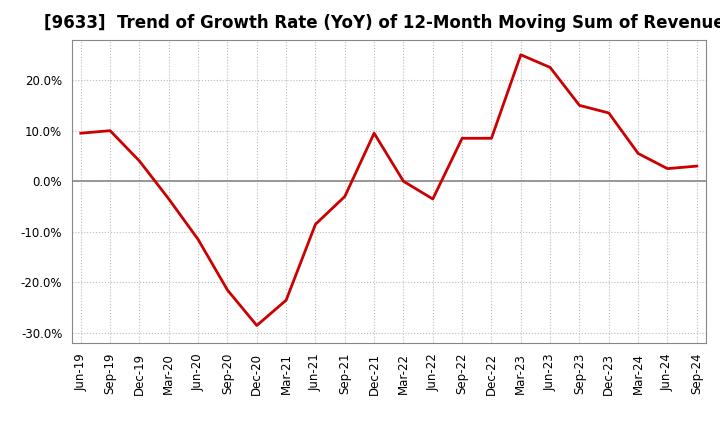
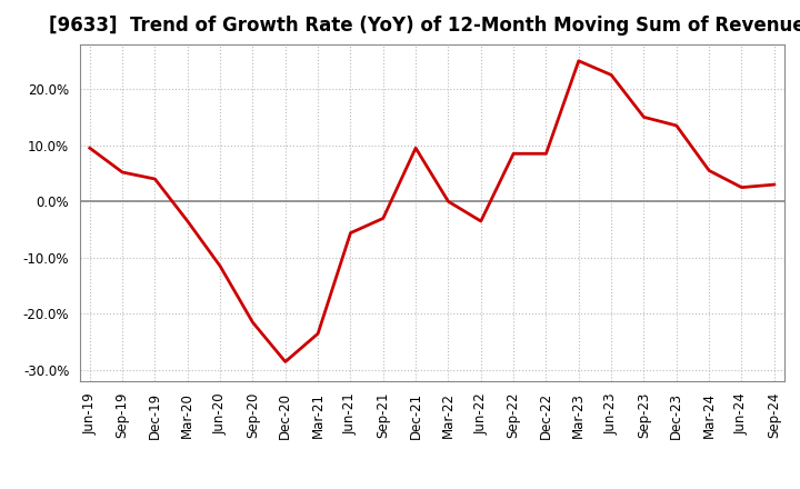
Sep-19: 10.0% -> 5.2%
Jun-21: -8.5% -> -5.6%
